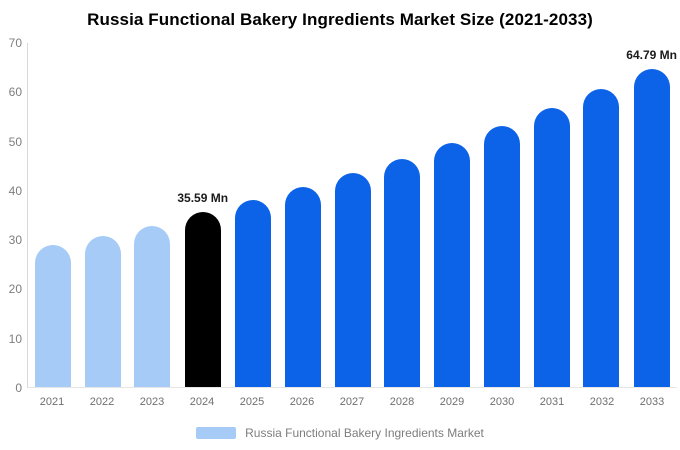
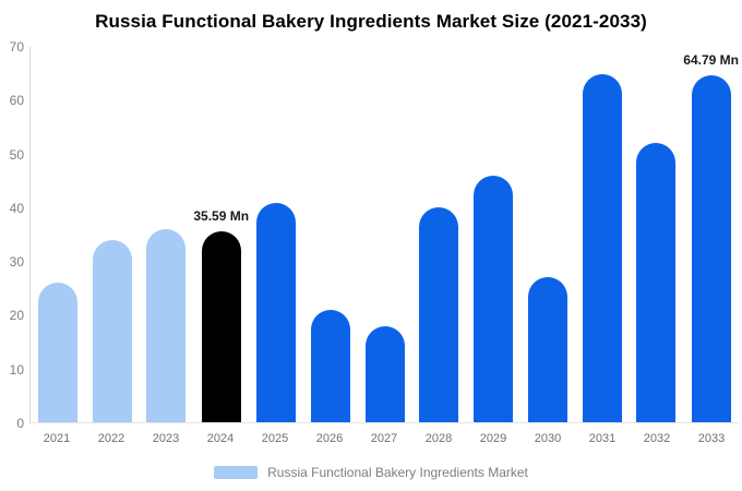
2021: 29 -> 26
2022: 31 -> 34
2023: 33 -> 36
2025: 38 -> 41
2026: 41 -> 21
2027: 44 -> 18
2028: 46 -> 40
2029: 50 -> 46
2030: 53 -> 27
2031: 57 -> 65
2032: 61 -> 52
